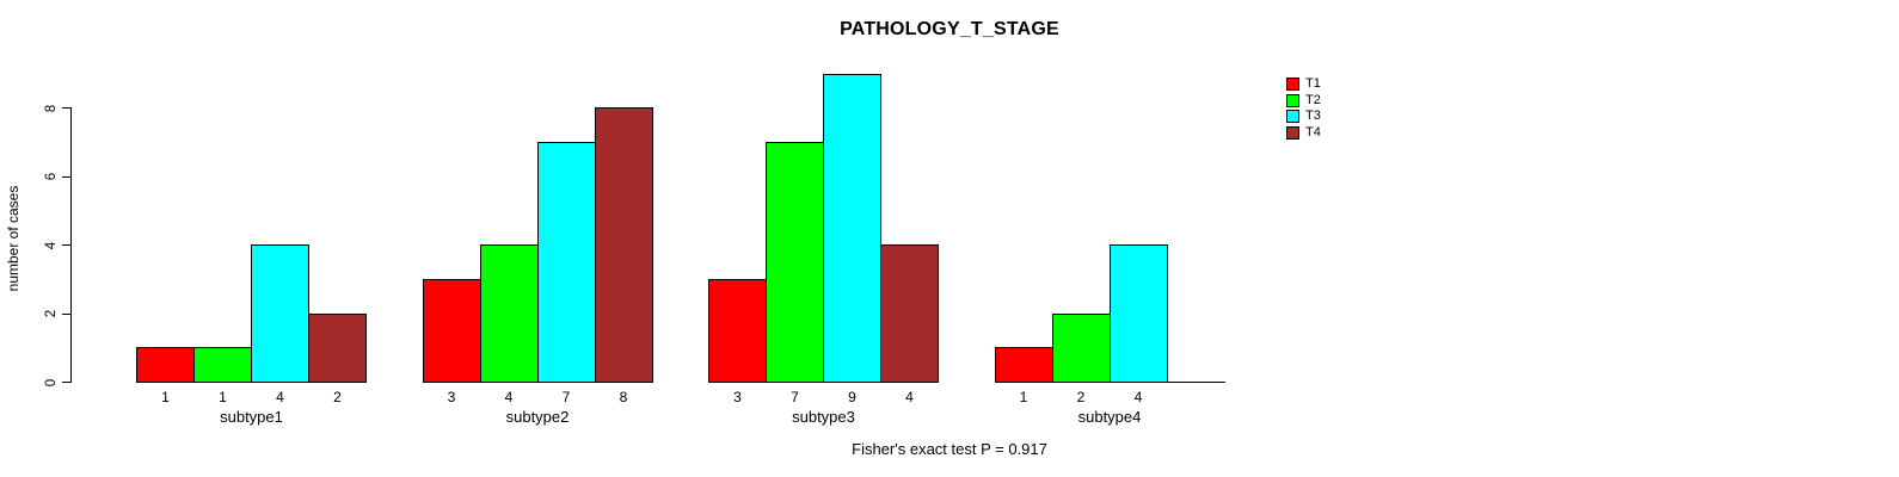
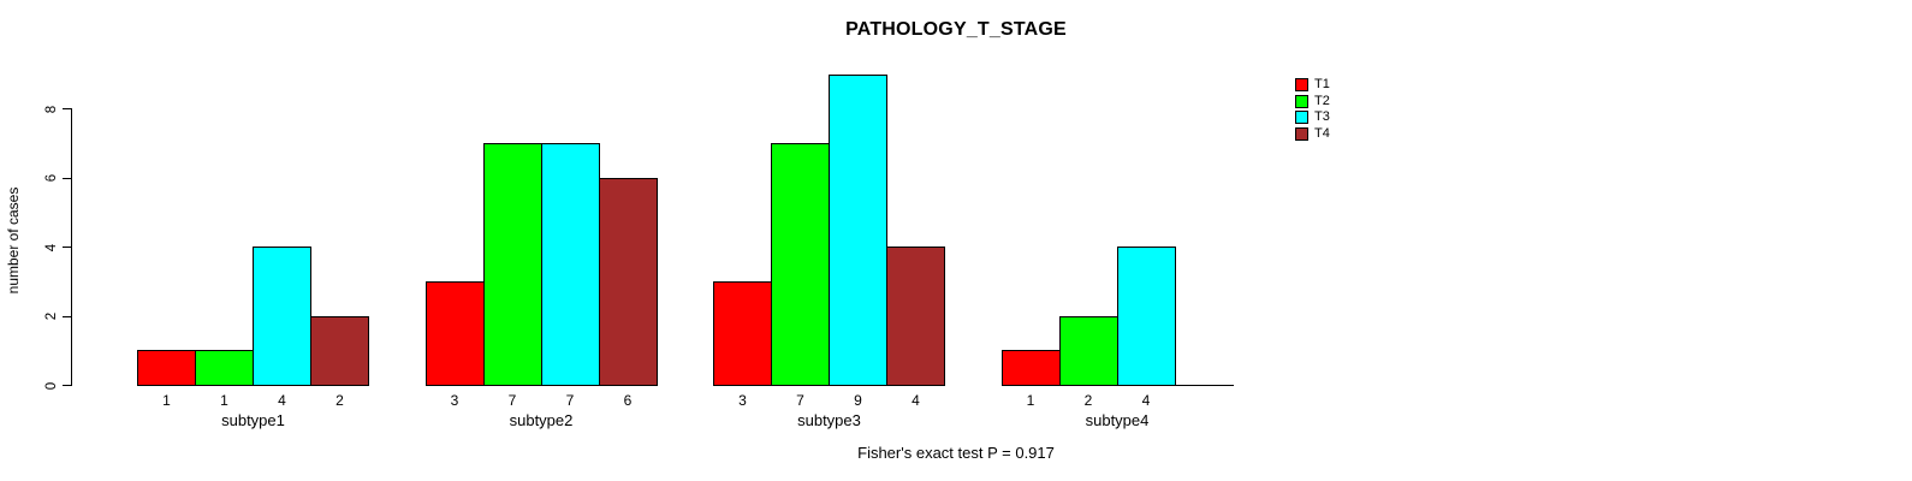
T2/subtype2: 4 -> 7
T4/subtype2: 8 -> 6
